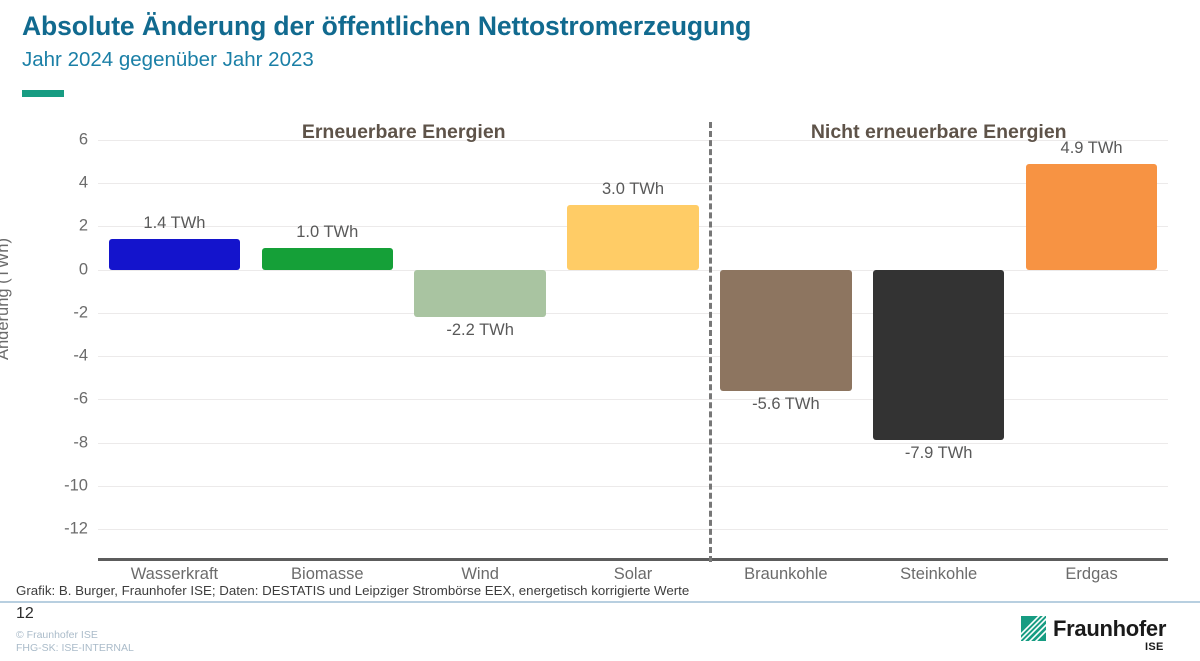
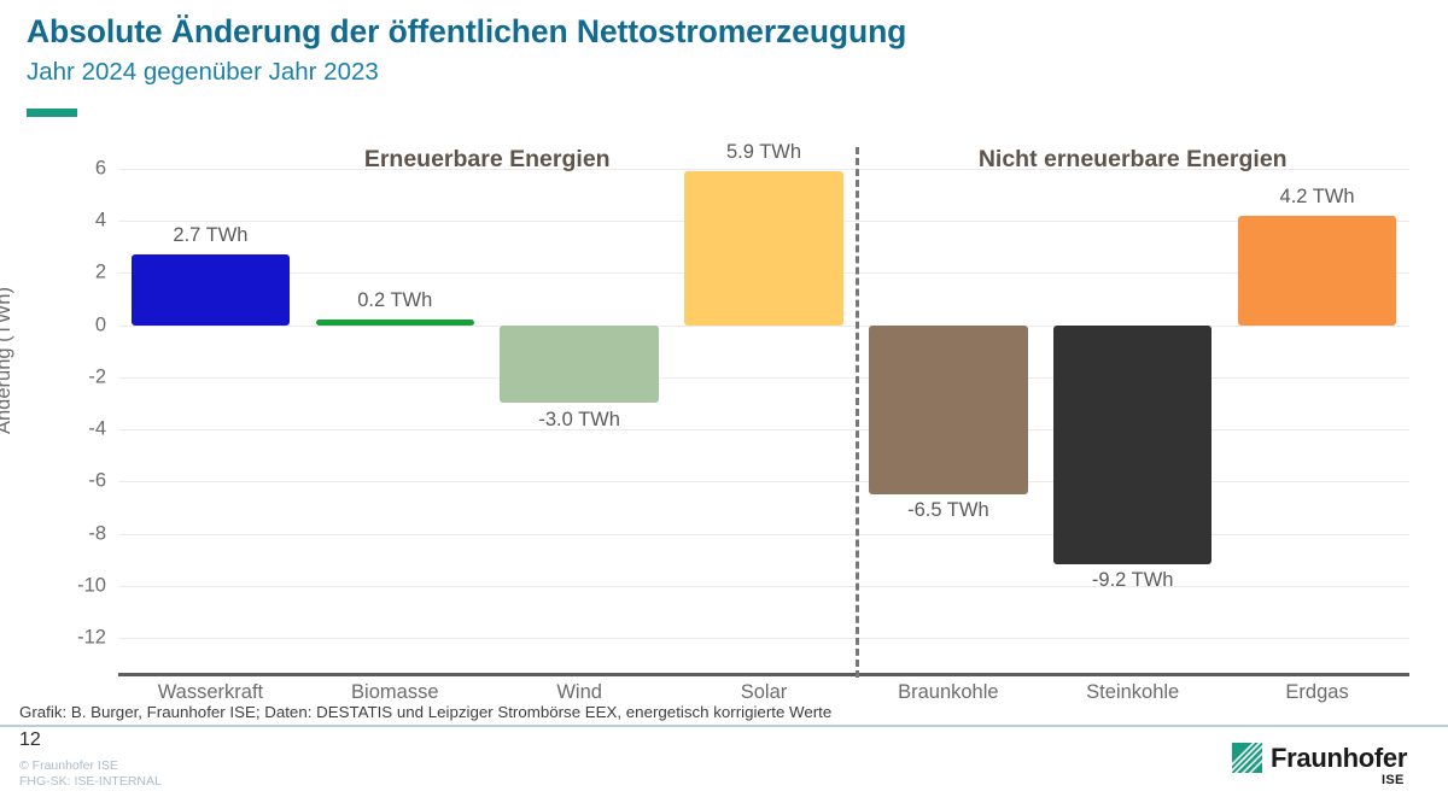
Wasserkraft: 1.4 -> 2.7
Biomasse: 1.0 -> 0.2
Wind: -2.2 -> -3.0
Solar: 3.0 -> 5.9
Braunkohle: -5.6 -> -6.5
Steinkohle: -7.9 -> -9.2
Erdgas: 4.9 -> 4.2
